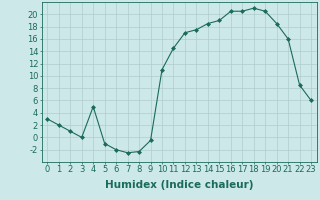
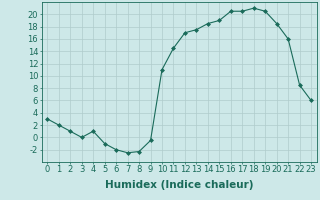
4: 5.0 -> 1.0
